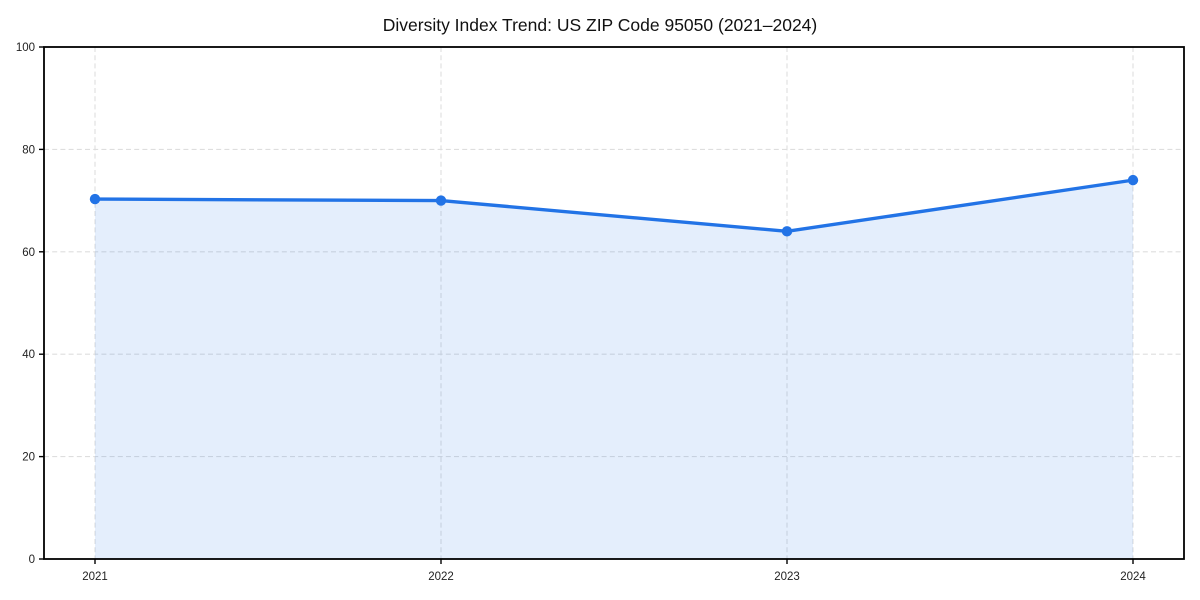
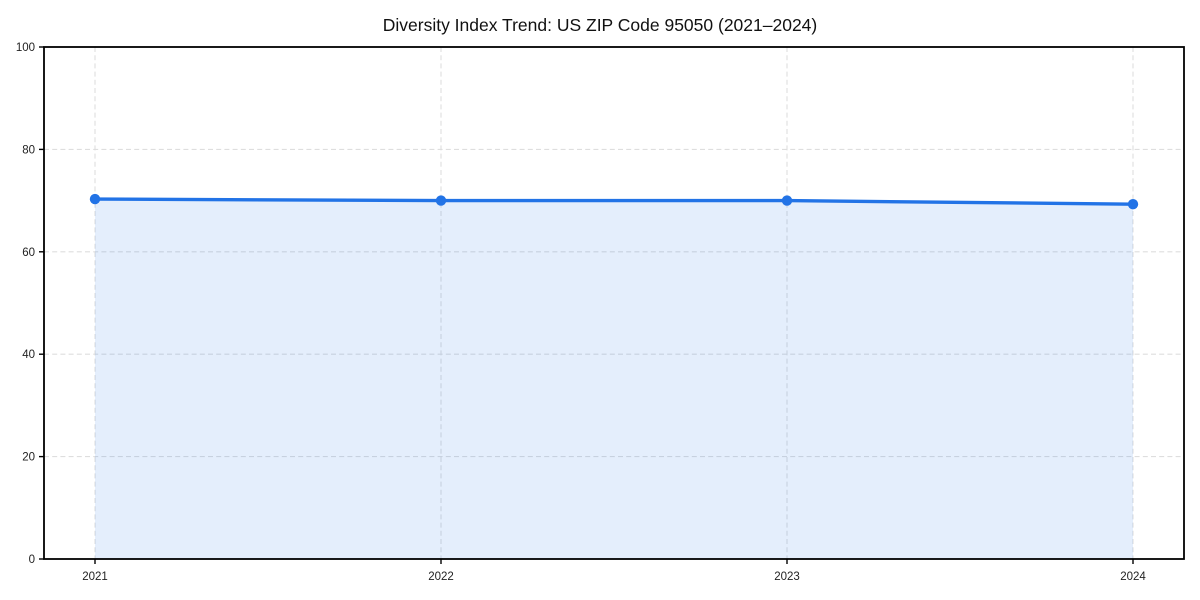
2023: 64 -> 70
2024: 74 -> 69
